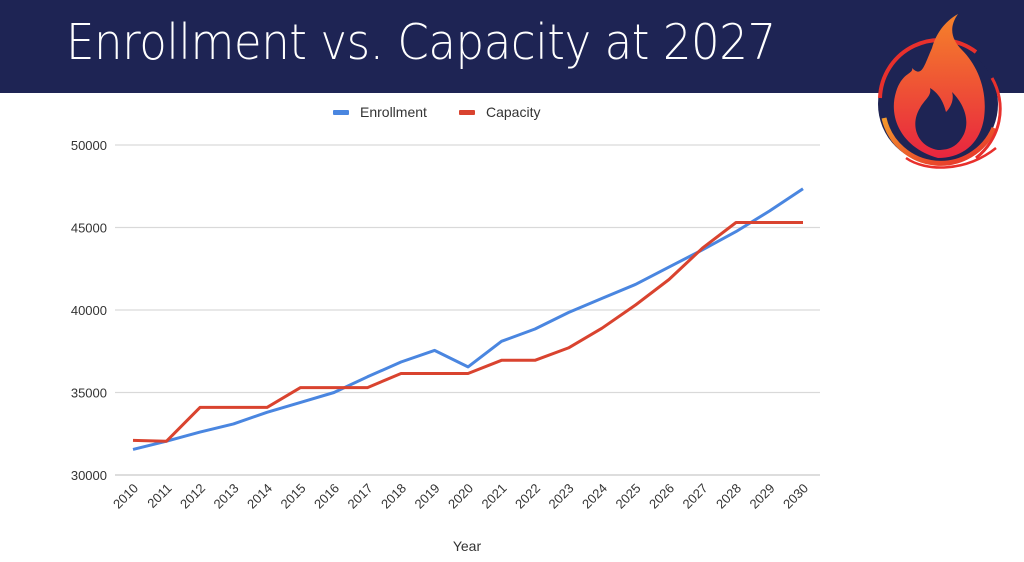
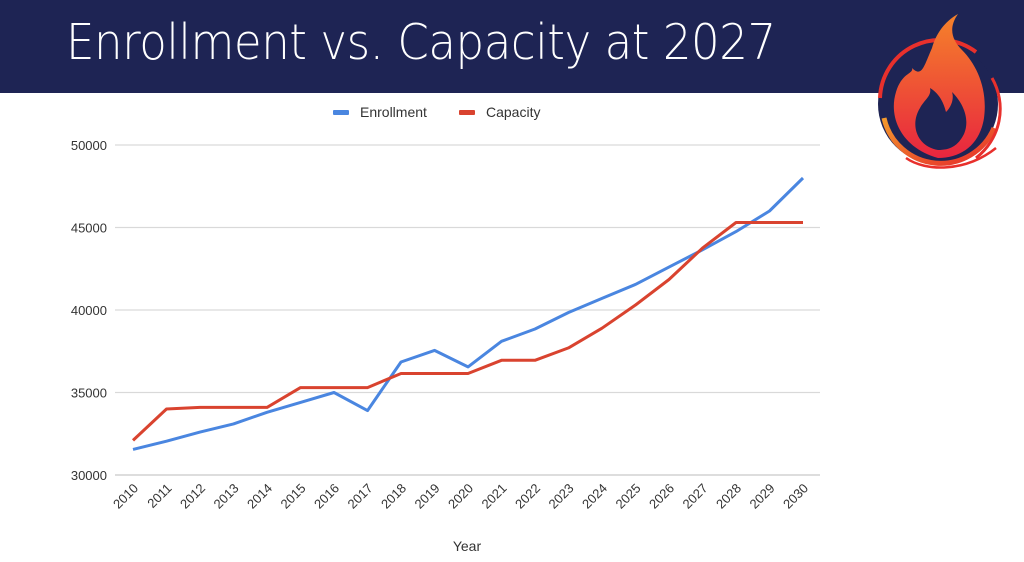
Capacity/2011: 32000 -> 34000
Enrollment/2017: 36000 -> 33900
Enrollment/2030: 47400 -> 48000
